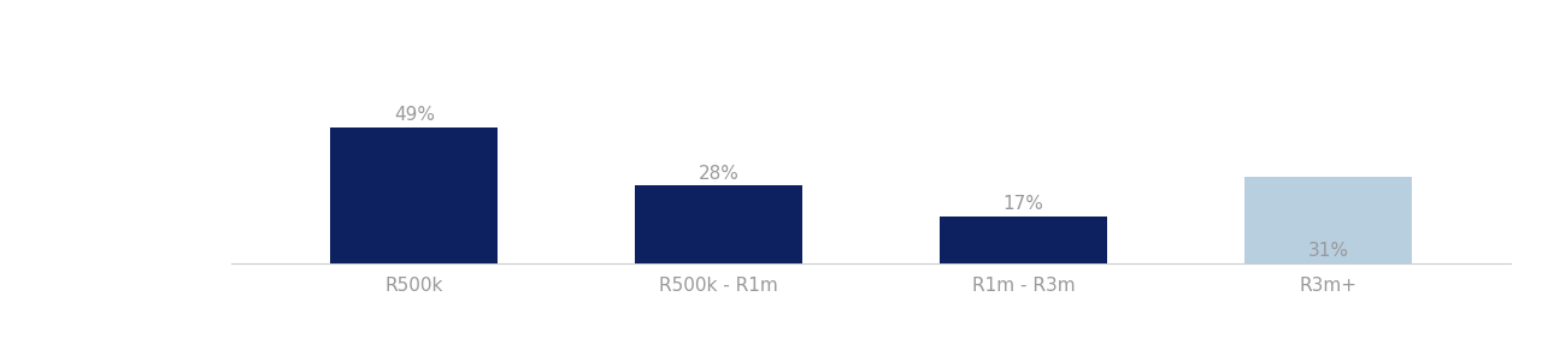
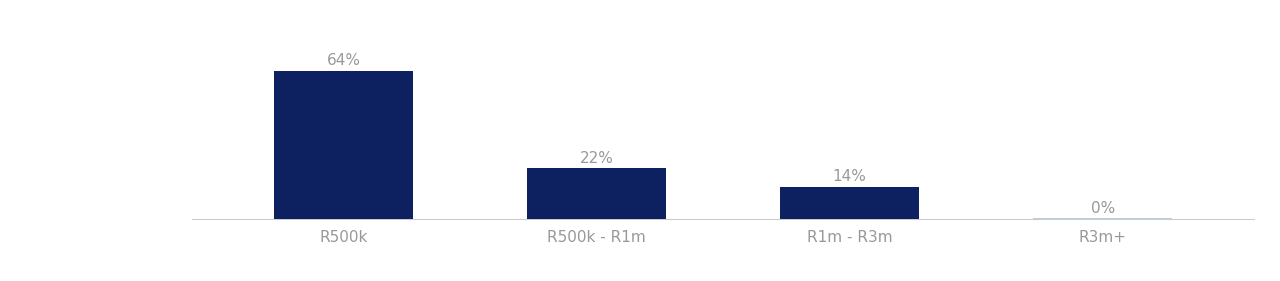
R500k: 49% -> 64%
R500k - R1m: 28% -> 22%
R1m - R3m: 17% -> 14%
R3m+: 31% -> 0%
